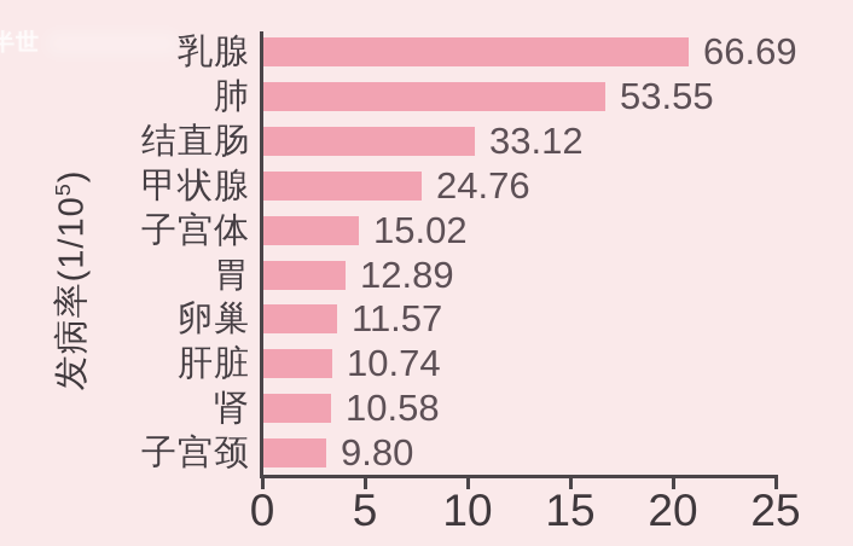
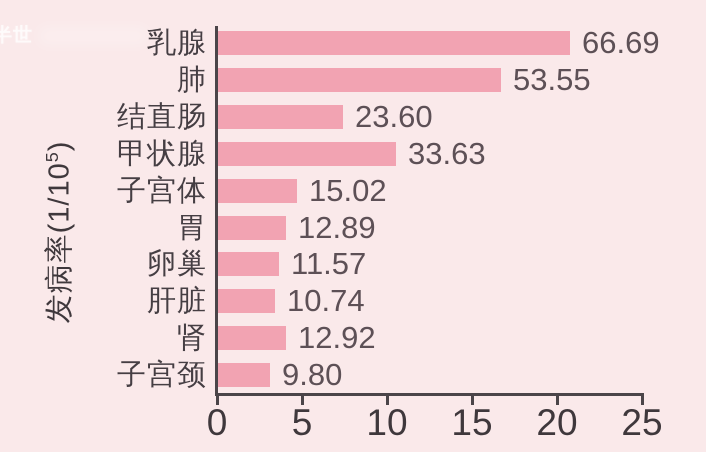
结直肠: 33.12 -> 23.60
甲状腺: 24.76 -> 33.63
肾: 10.58 -> 12.92
